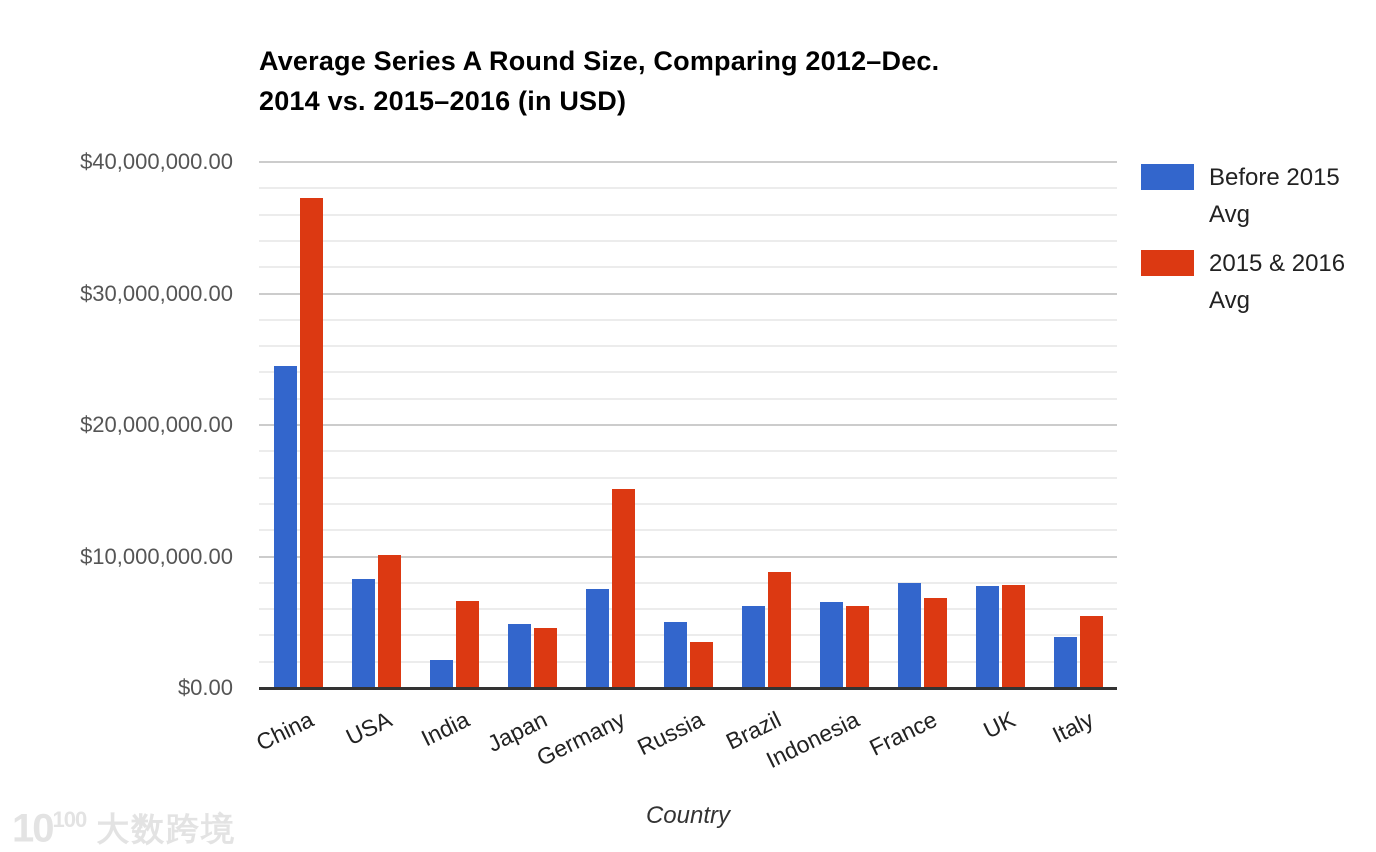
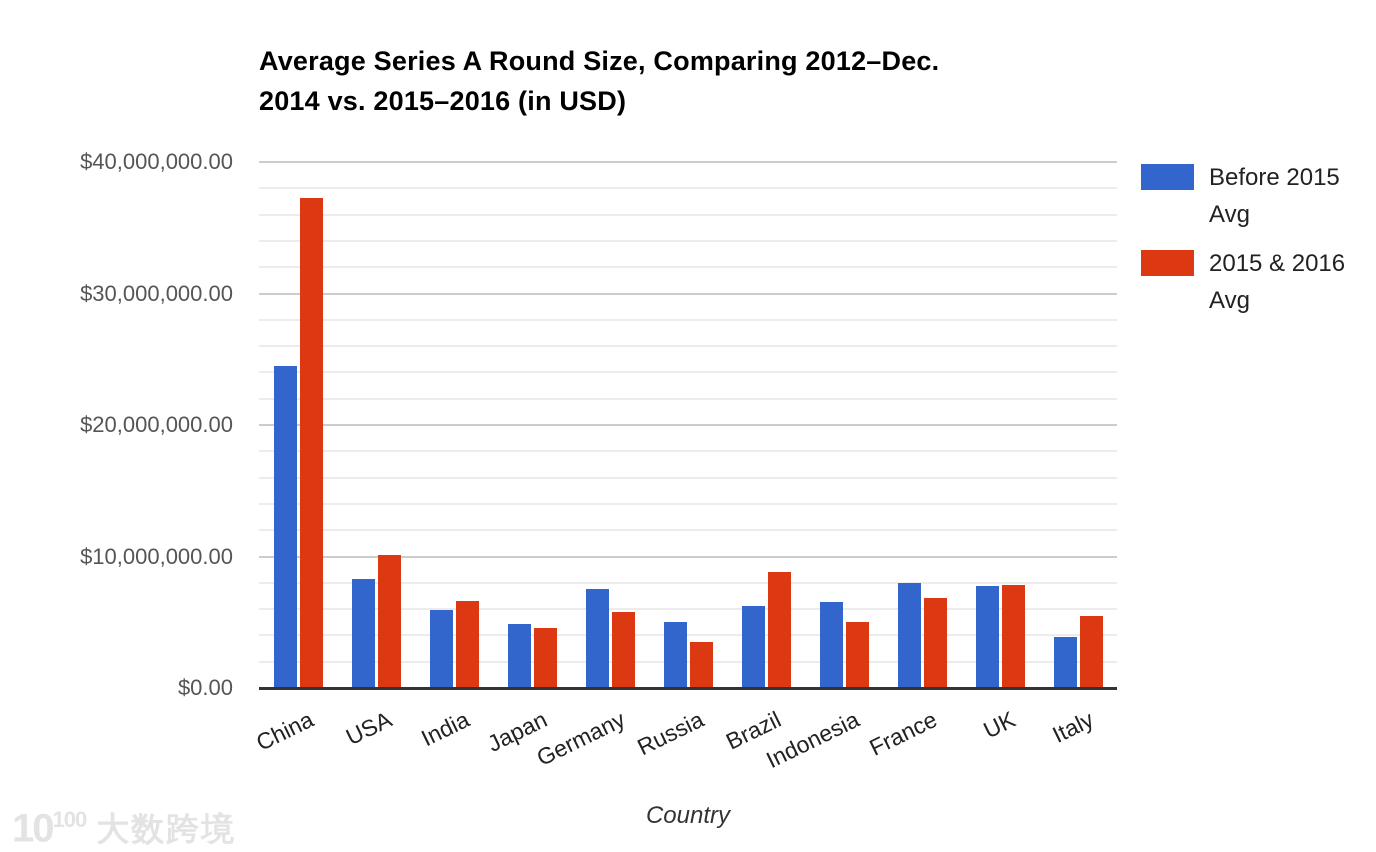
Before 2015 Avg/India: $2100000 -> $6000000
2015 & 2016 Avg/Germany: $15100000 -> $5800000
2015 & 2016 Avg/Indonesia: $6200000 -> $5000000
